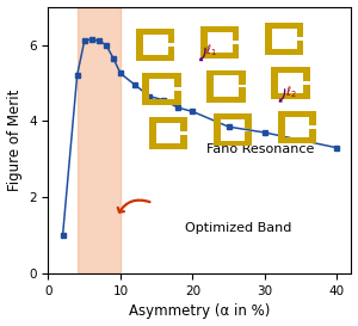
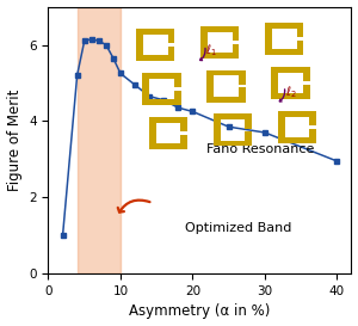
40: 3.30 -> 2.95
